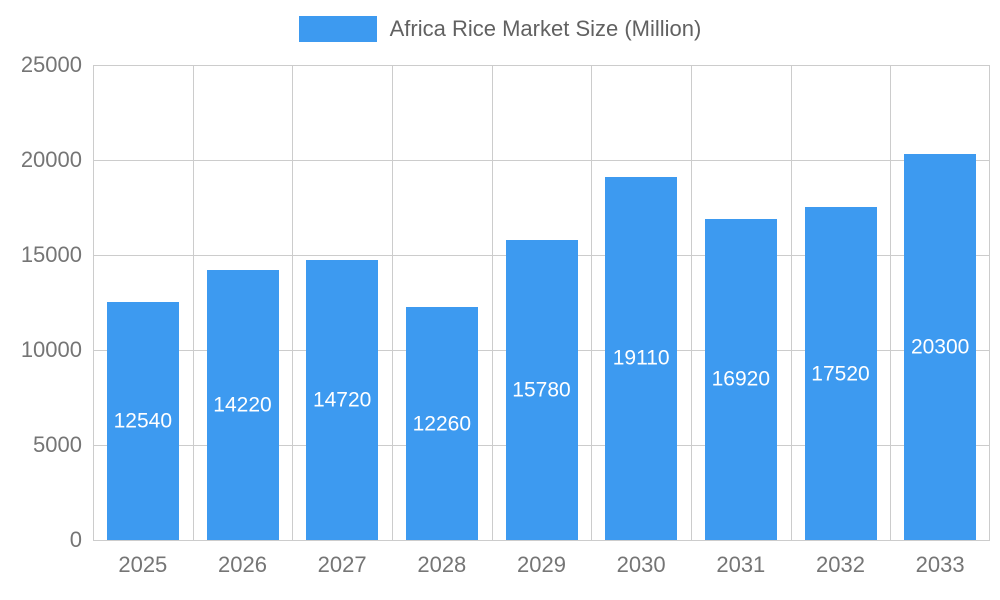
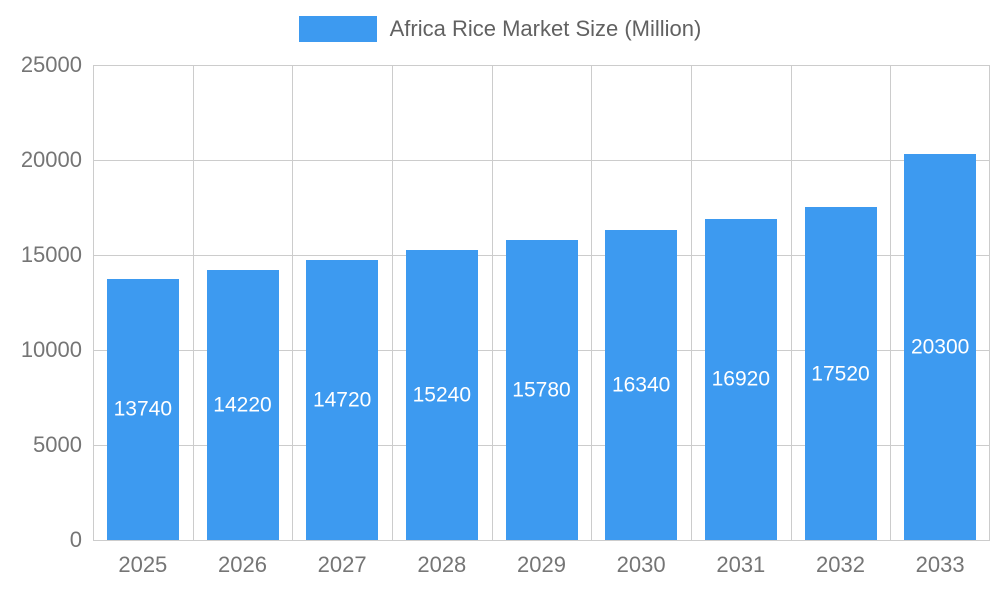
2025: 12540 -> 13740
2028: 12260 -> 15240
2030: 19110 -> 16340
